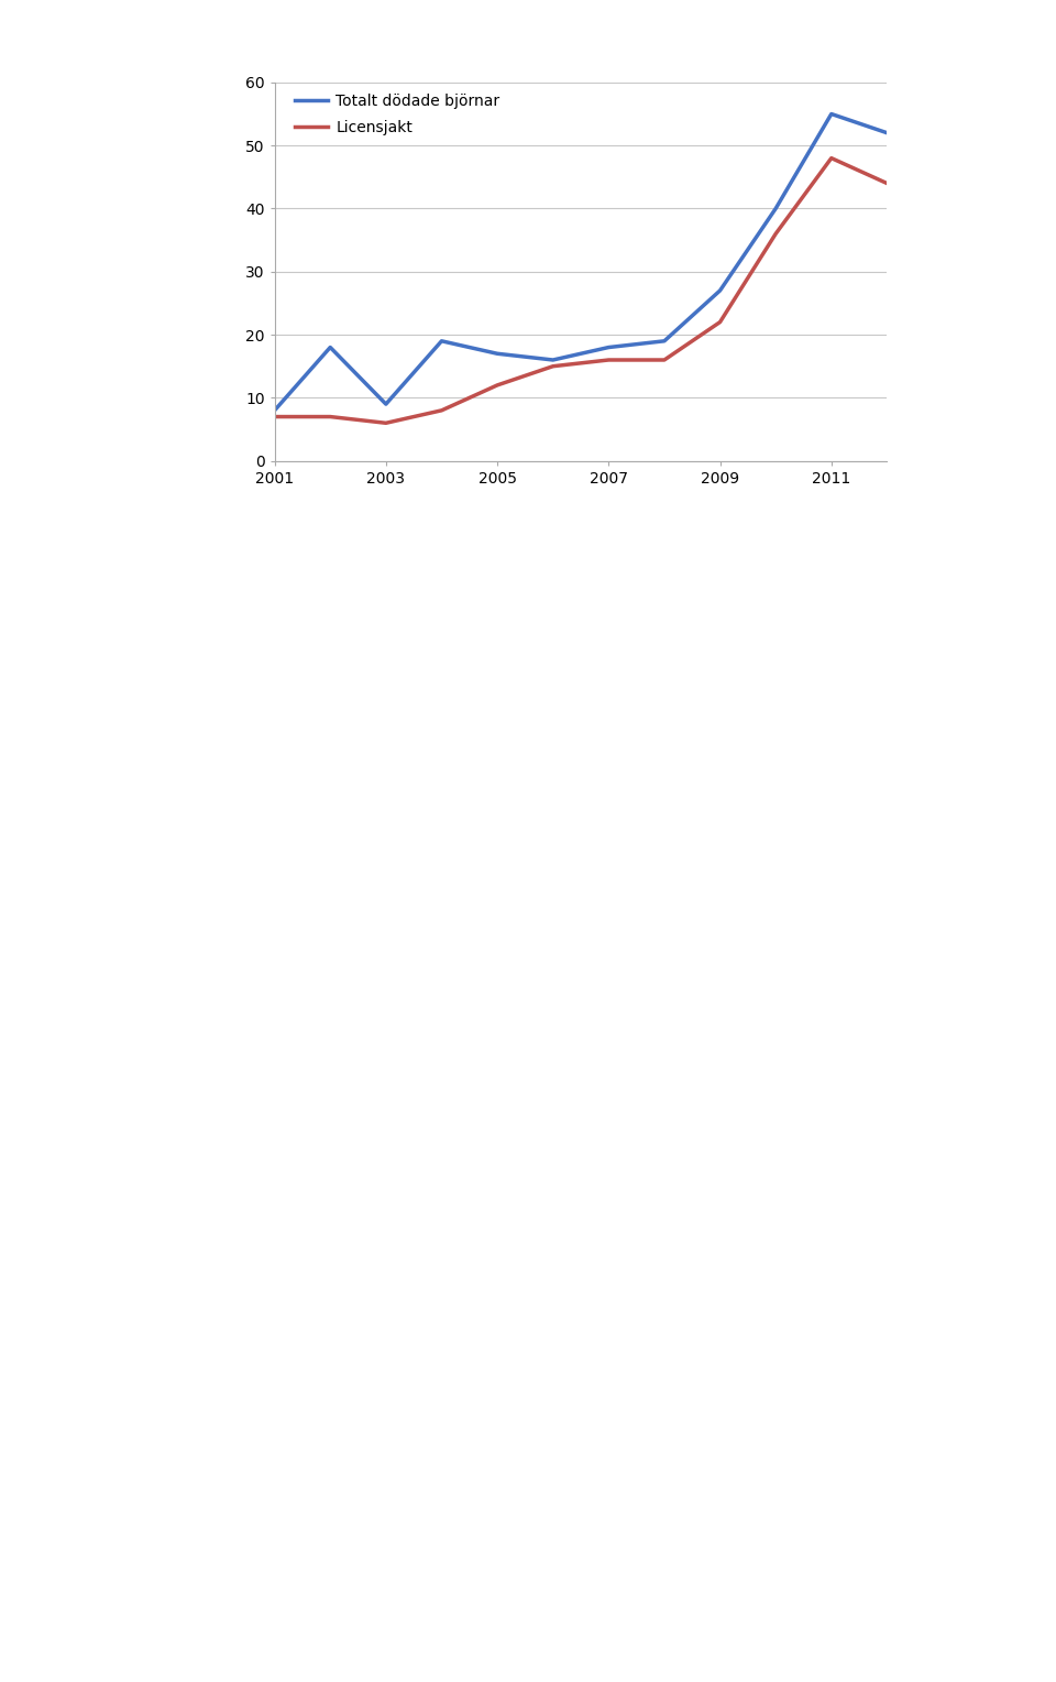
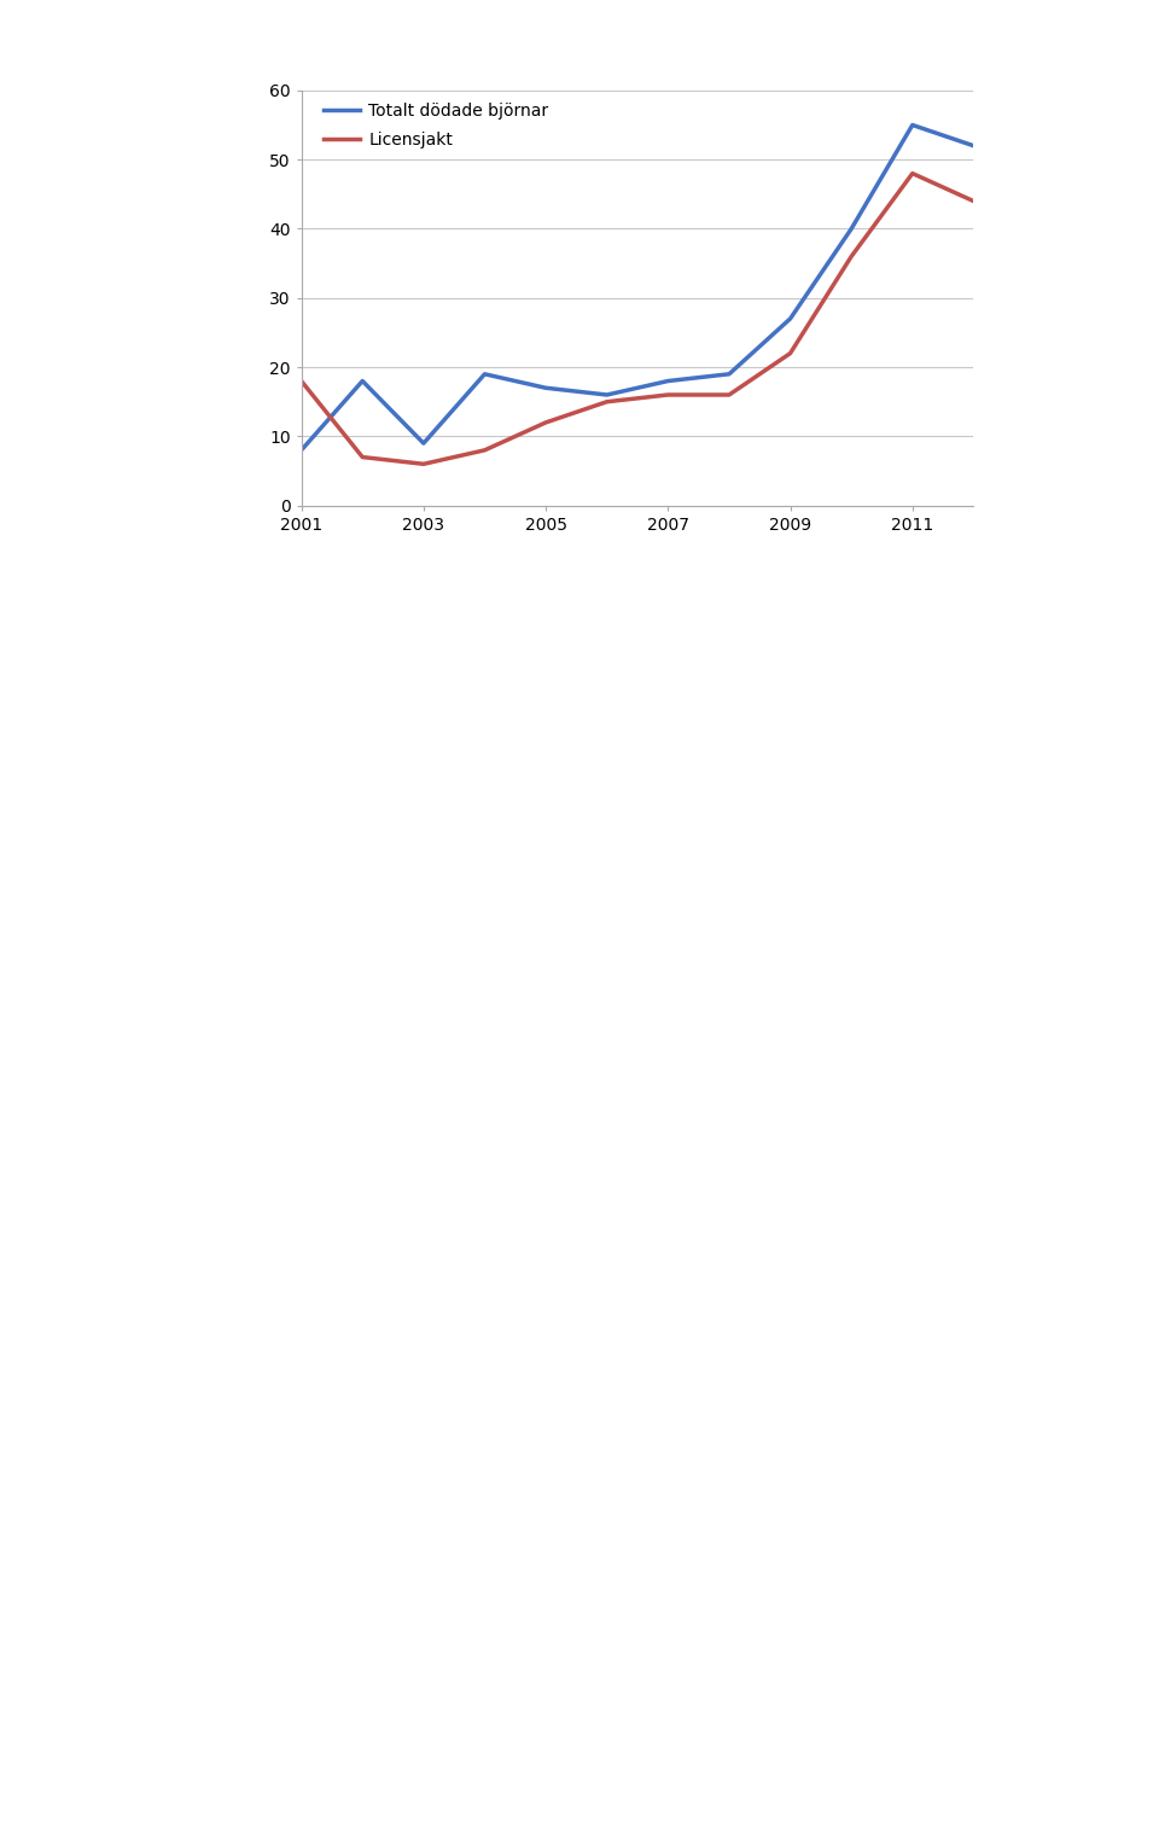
Licensjakt/2001: 7 -> 18
